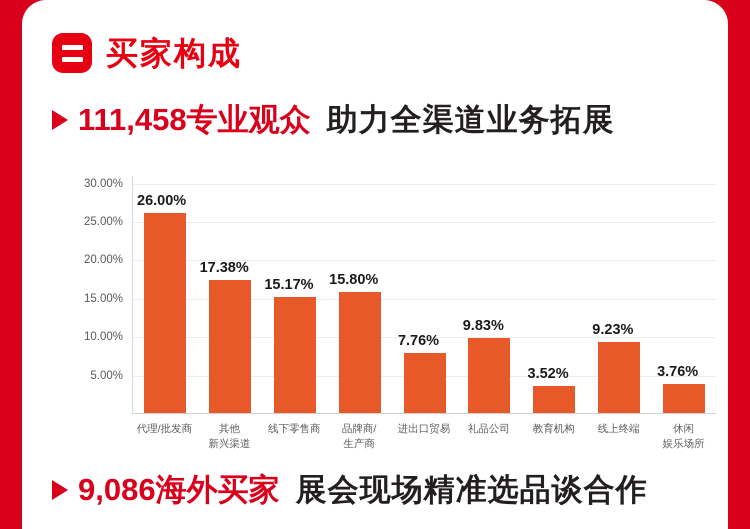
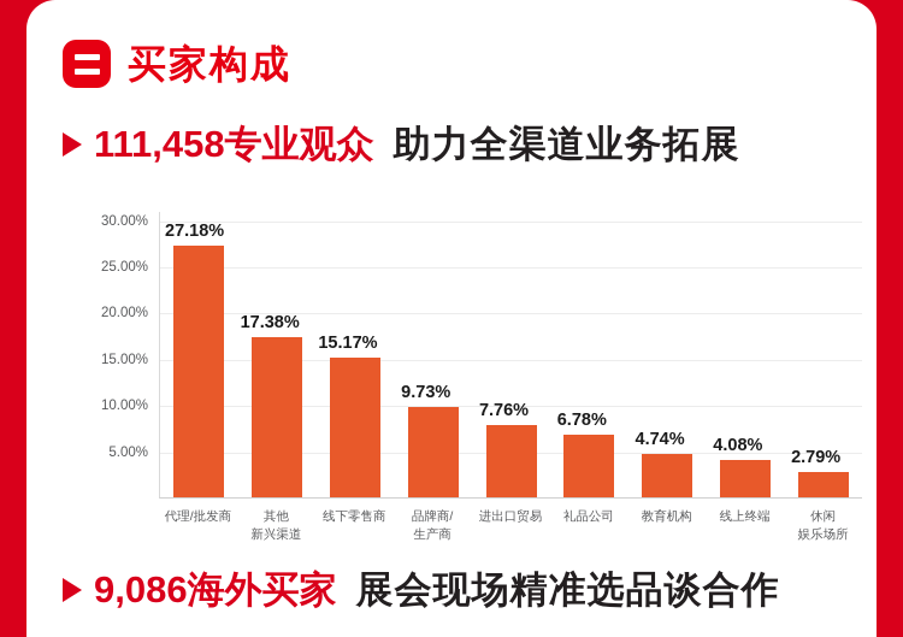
代理/批发商: 26.00% -> 27.18%
品牌商/ 生产商: 15.80% -> 9.73%
礼品公司: 9.83% -> 6.78%
教育机构: 3.52% -> 4.74%
线上终端: 9.23% -> 4.08%
休闲 娱乐场所: 3.76% -> 2.79%
